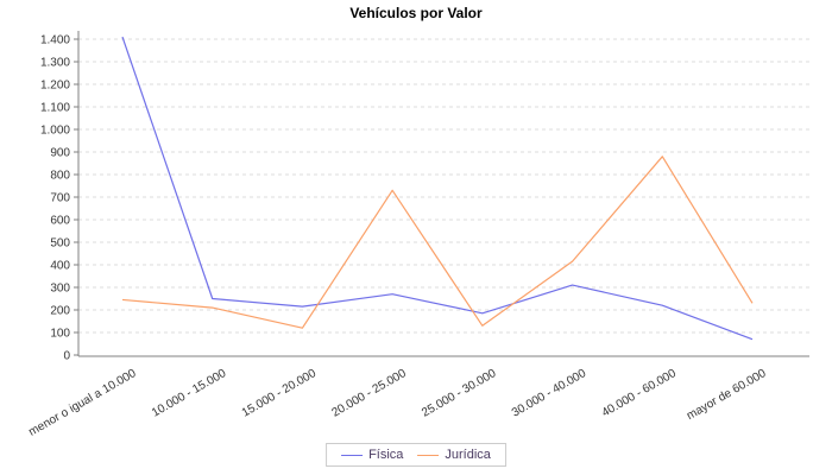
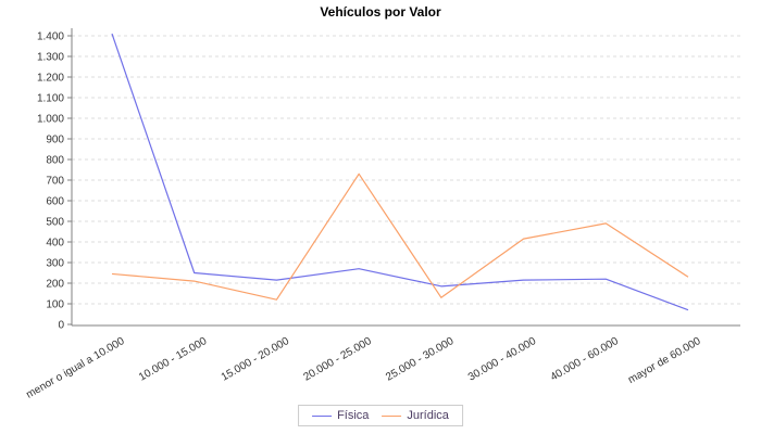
Física/30.000 - 40.000: 310 -> 220
Jurídica/40.000 - 60.000: 880 -> 490
